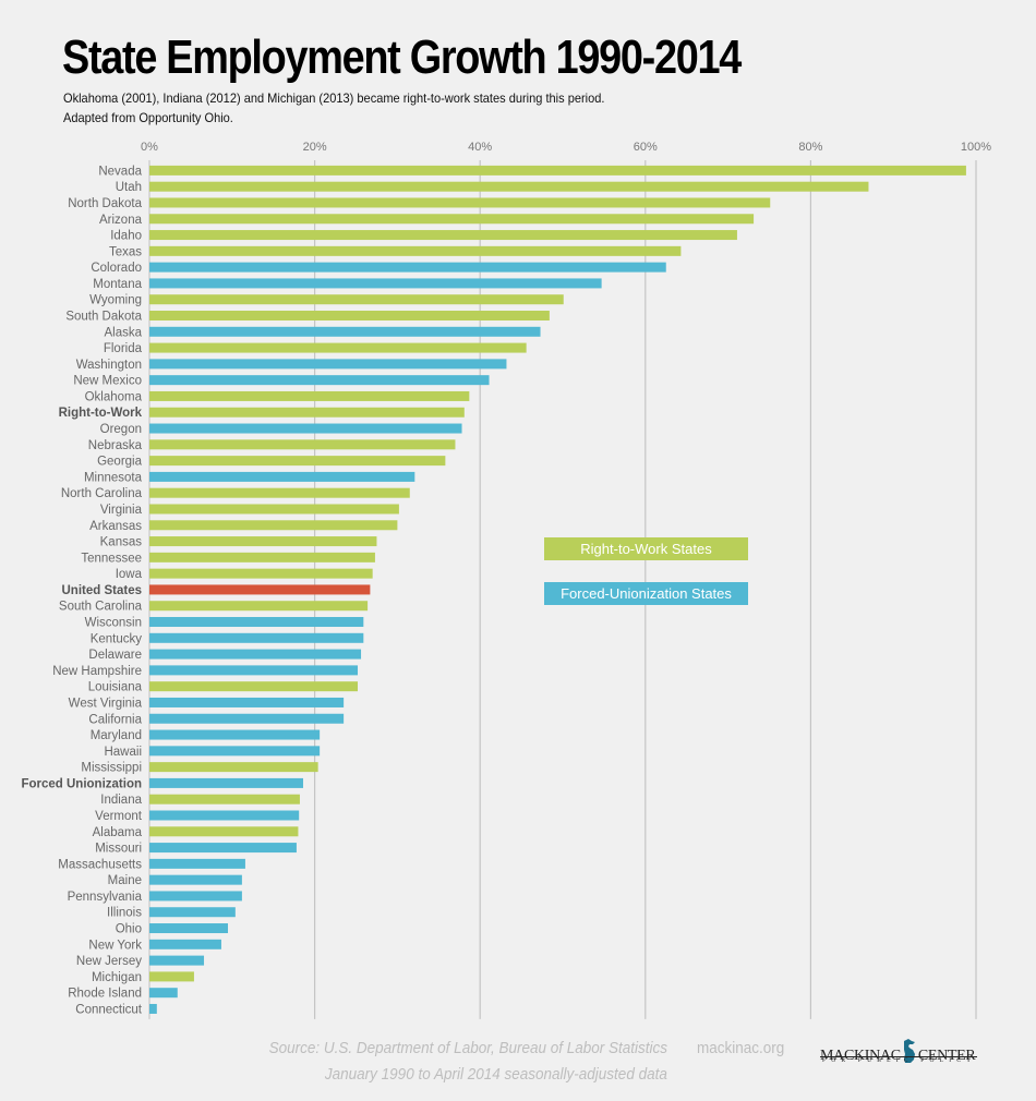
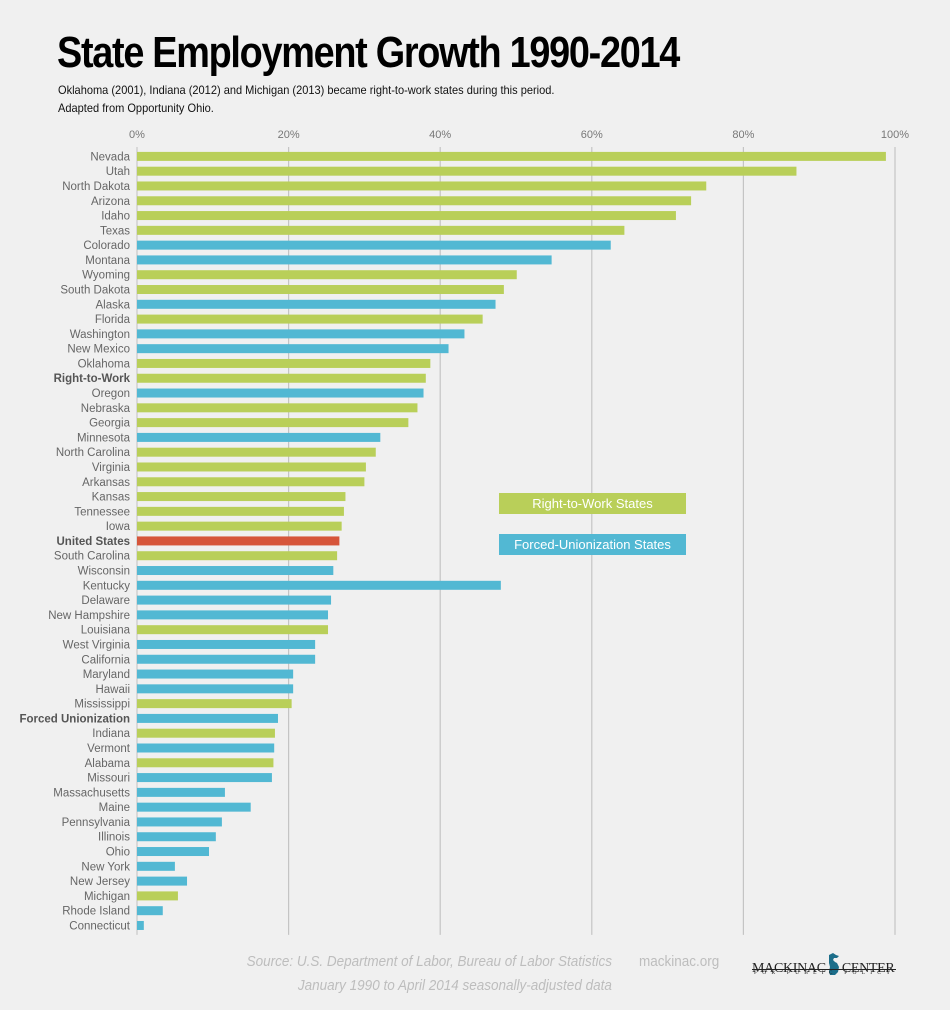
Kentucky: 26% -> 48%
Maine: 11% -> 15%
New York: 9% -> 5%
